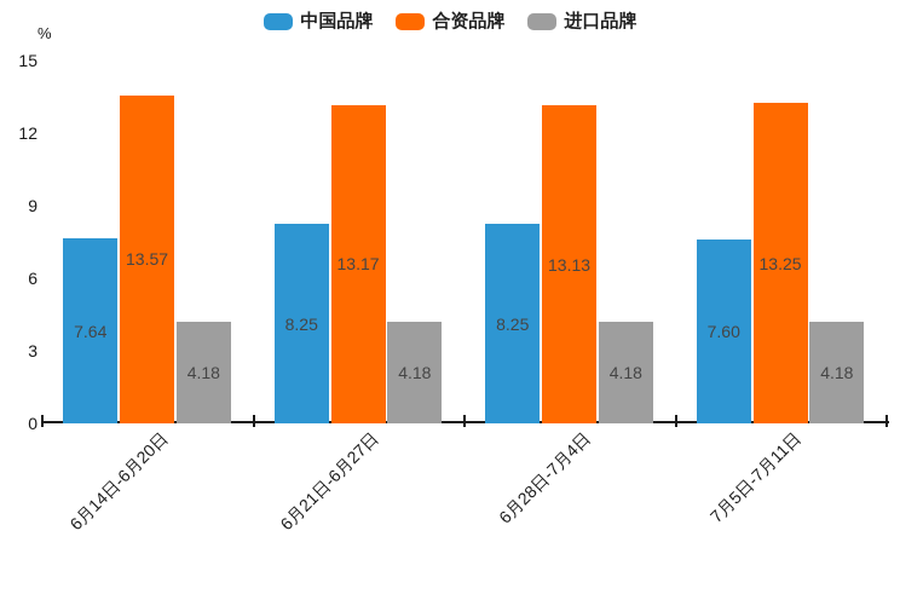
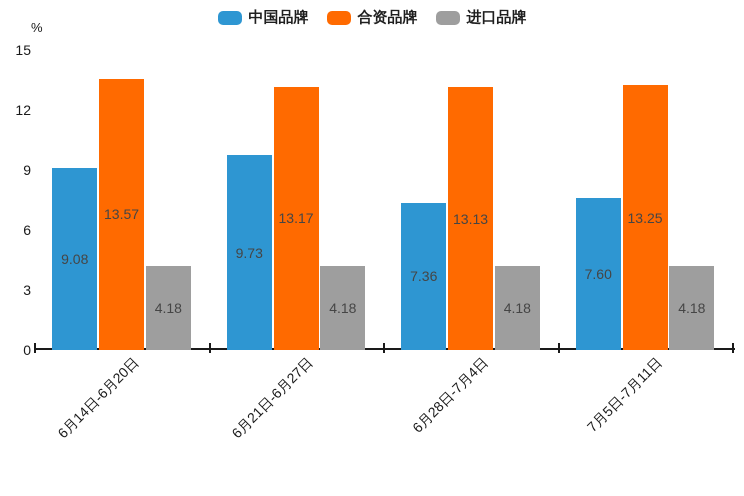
中国品牌/6月14日-6月20日: 7.64 -> 9.08
中国品牌/6月21日-6月27日: 8.25 -> 9.73
中国品牌/6月28日-7月4日: 8.25 -> 7.36
